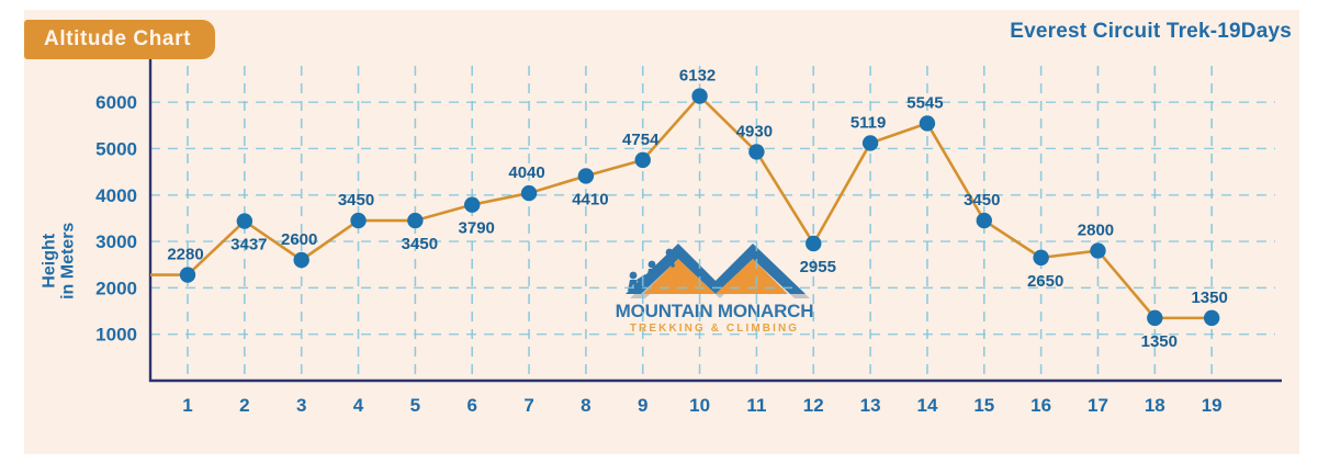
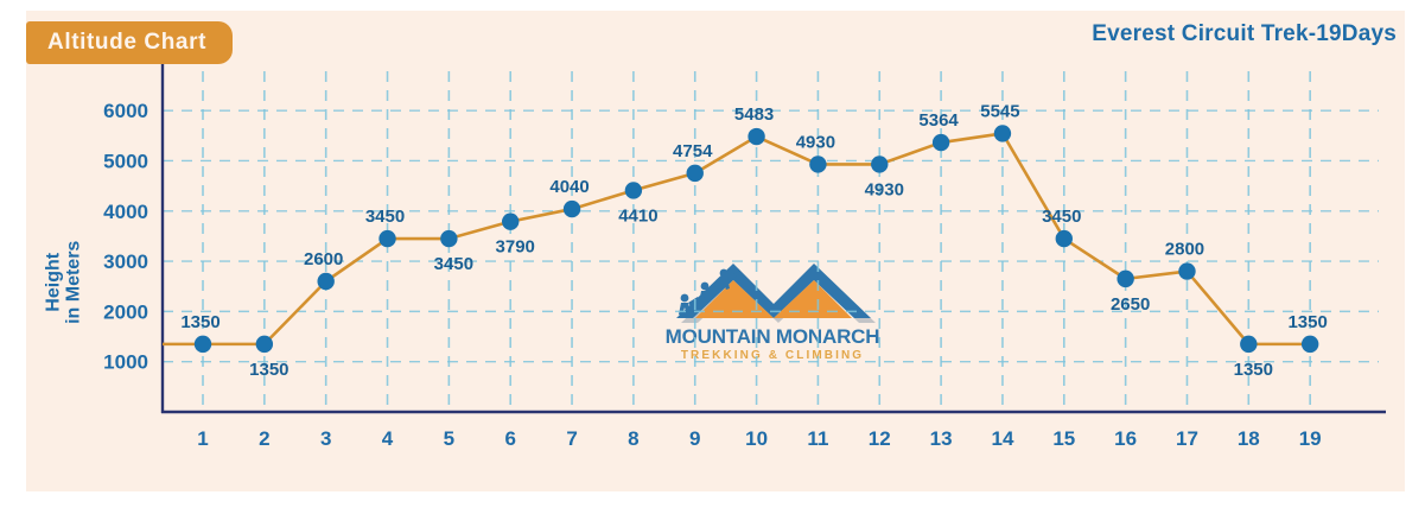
1: 2280 -> 1350
2: 3437 -> 1350
10: 6132 -> 5483
12: 2955 -> 4930
13: 5119 -> 5364
